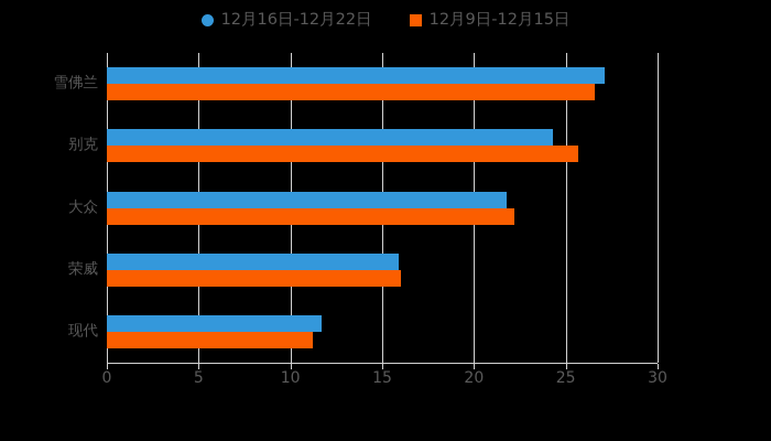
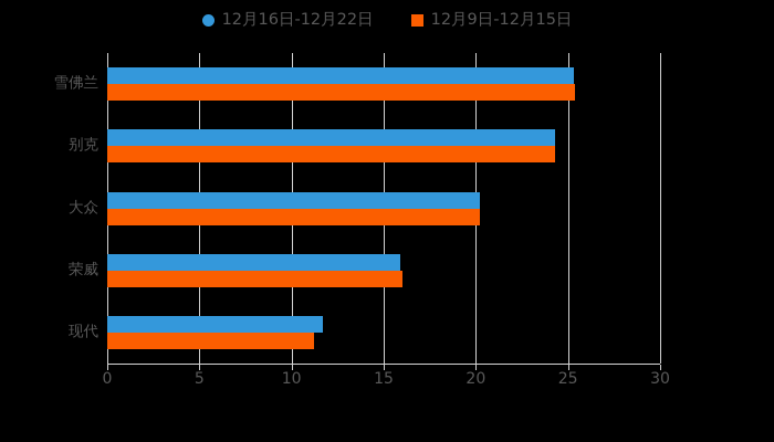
12月16日-12月22日/雪佛兰: 27.1 -> 25.3
12月9日-12月15日/雪佛兰: 26.6 -> 25.4
12月9日-12月15日/别克: 25.7 -> 24.3
12月16日-12月22日/大众: 21.8 -> 20.2
12月9日-12月15日/大众: 22.2 -> 20.2
